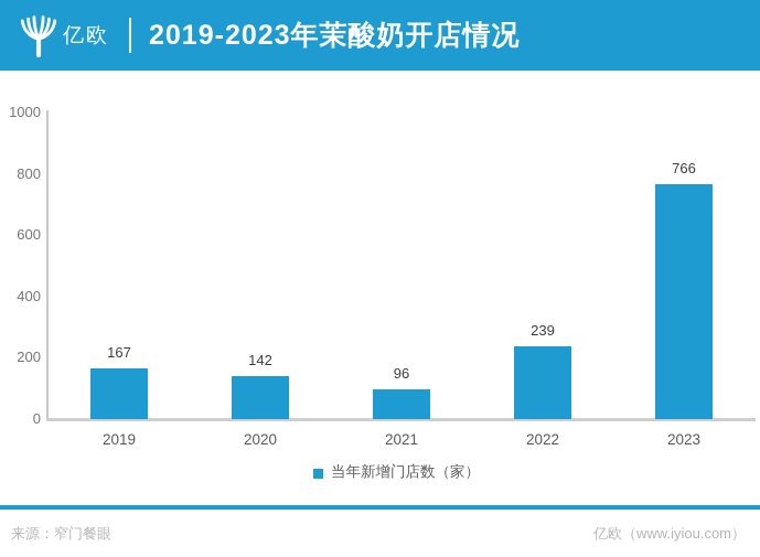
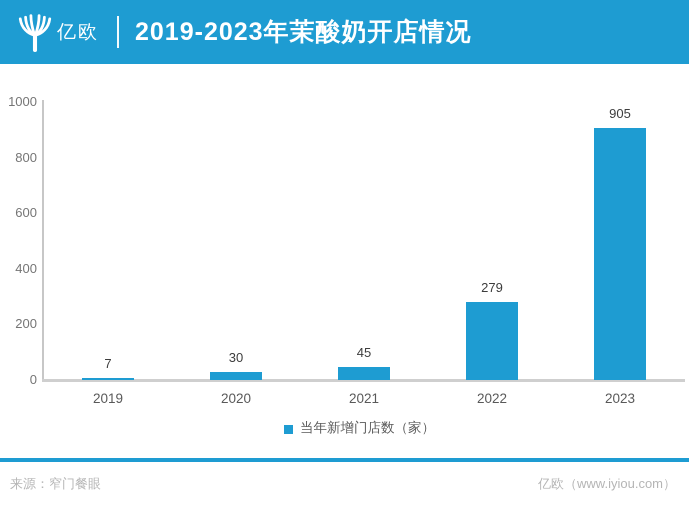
2019: 167 -> 7
2020: 142 -> 30
2021: 96 -> 45
2022: 239 -> 279
2023: 766 -> 905
